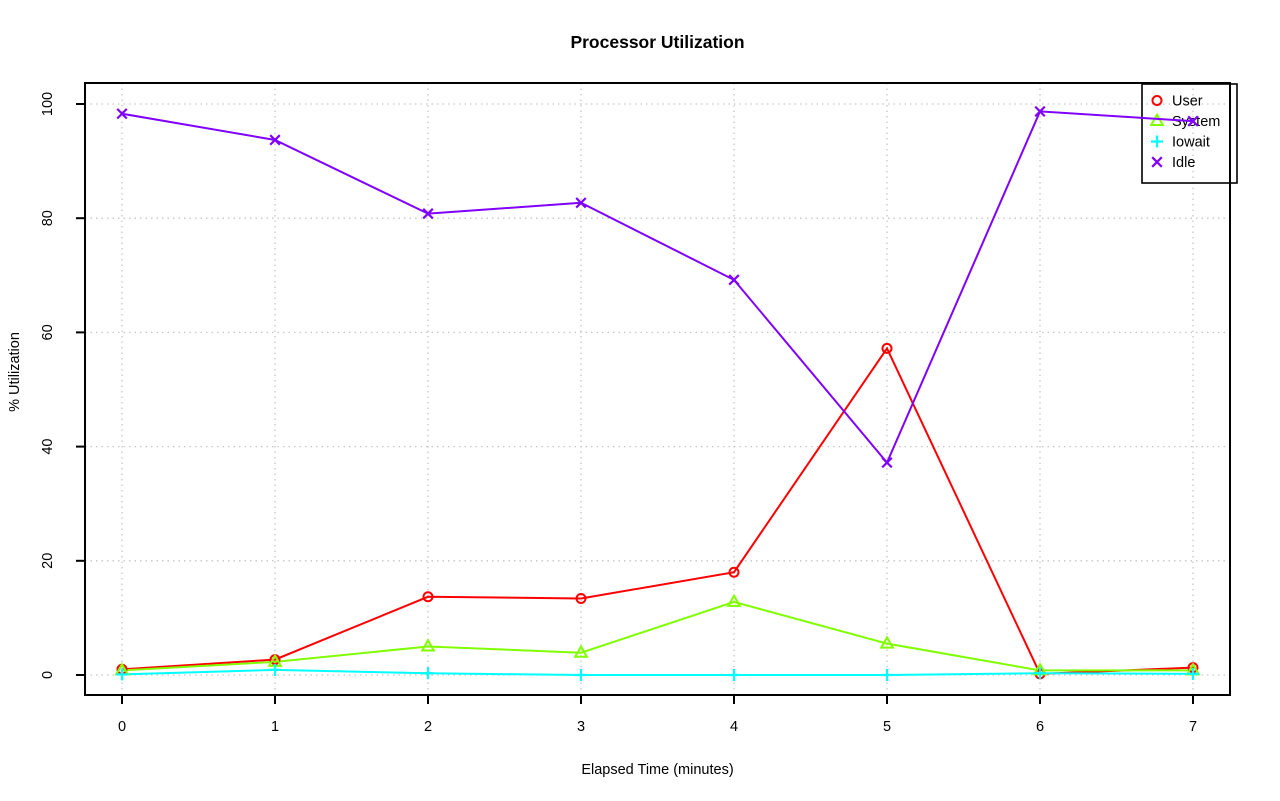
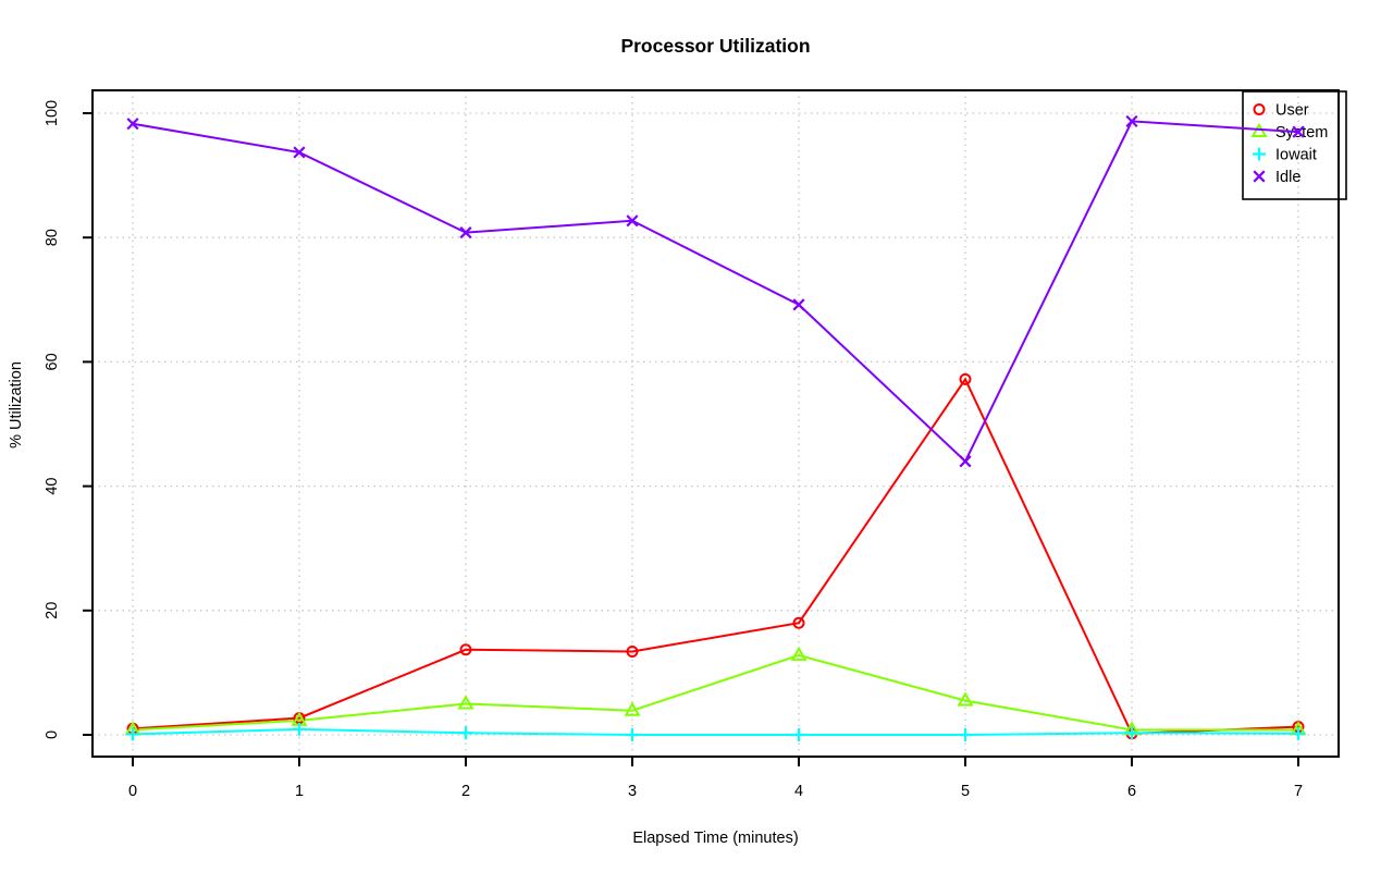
Idle/5: 37 -> 44
